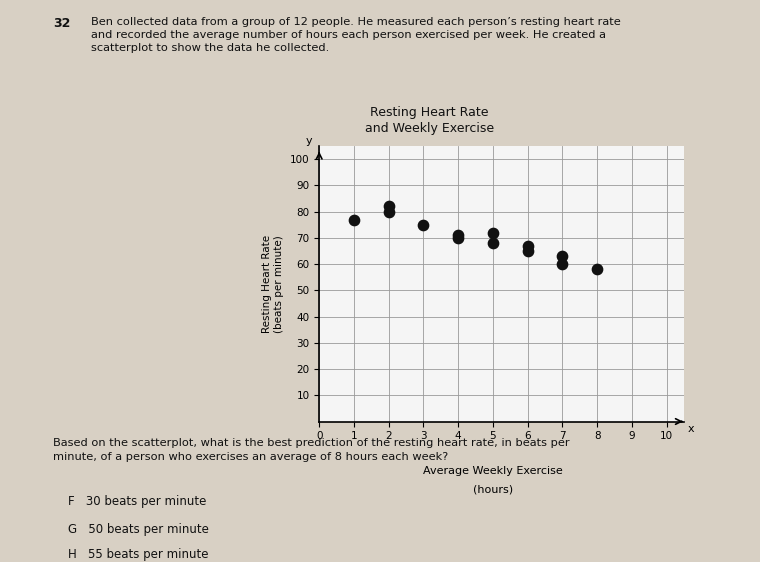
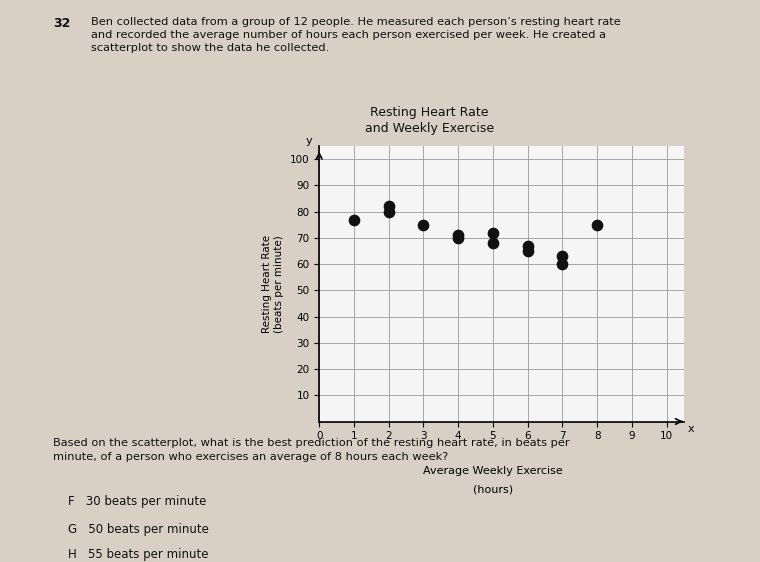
8: 58 -> 75
